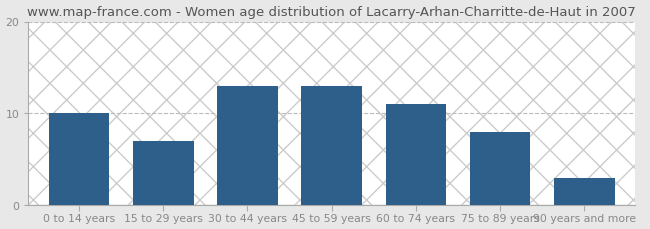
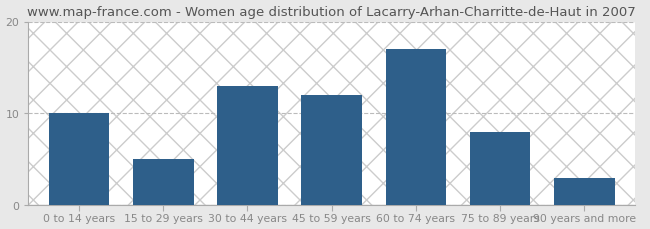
15 to 29 years: 7 -> 5
45 to 59 years: 13 -> 12
60 to 74 years: 11 -> 17
